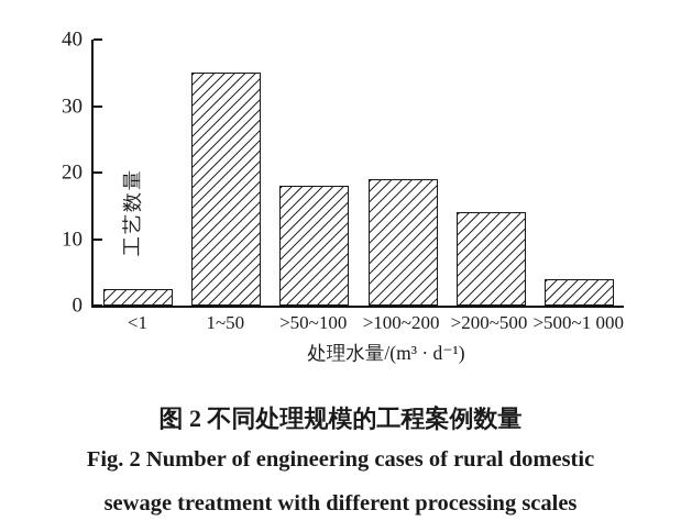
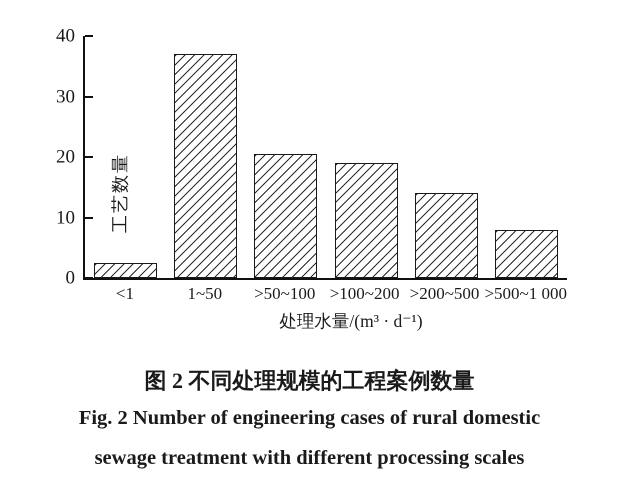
1~50: 35 -> 37
>50~100: 18 -> 20
>500~1 000: 4 -> 8
